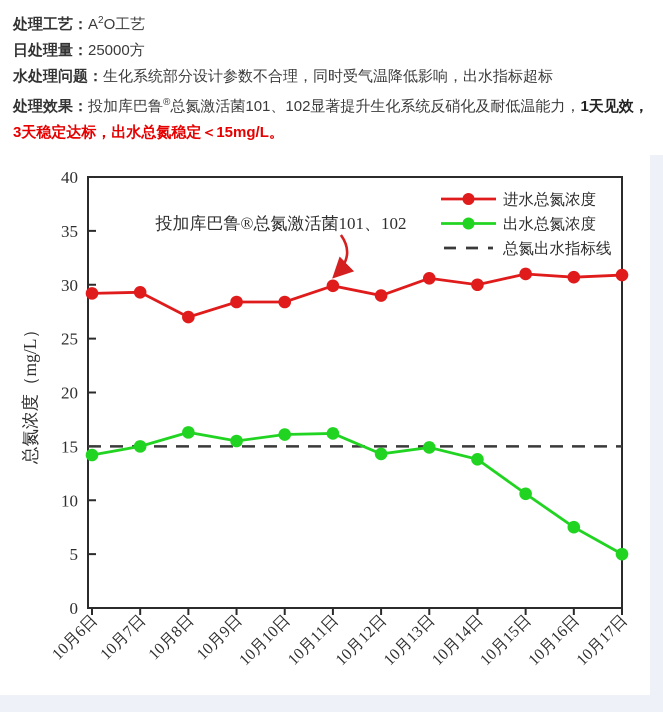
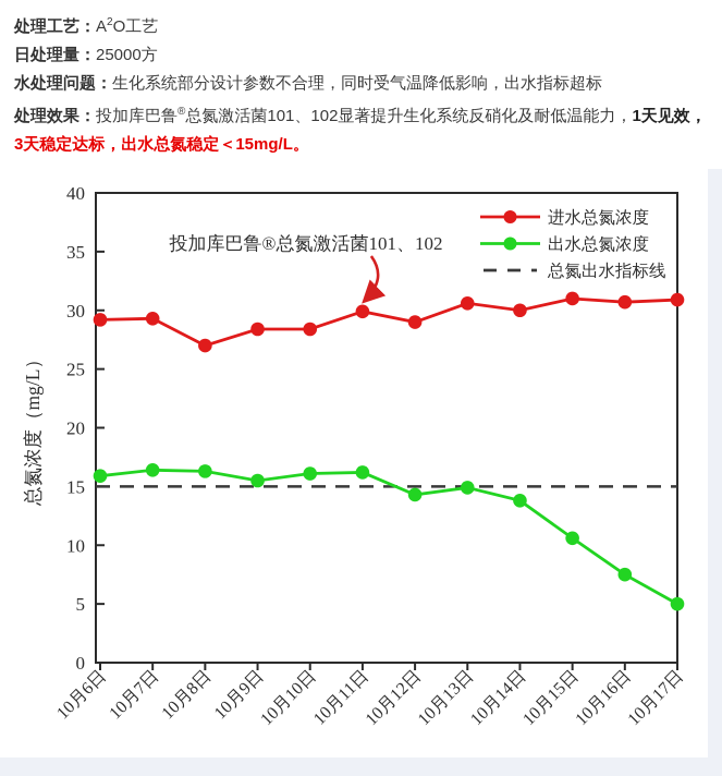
出水总氮浓度/10月6日: 14.2 -> 15.9
出水总氮浓度/10月7日: 15.0 -> 16.4
